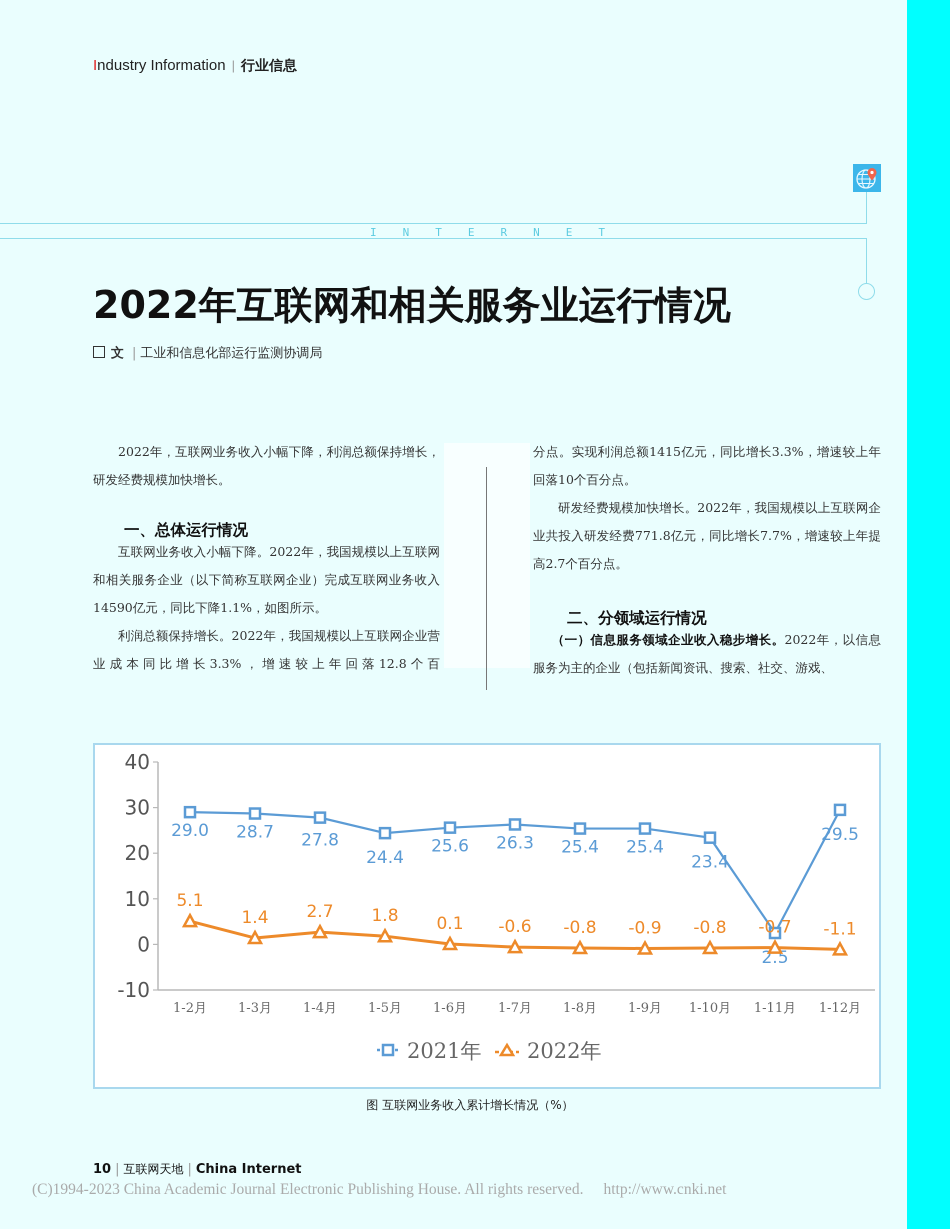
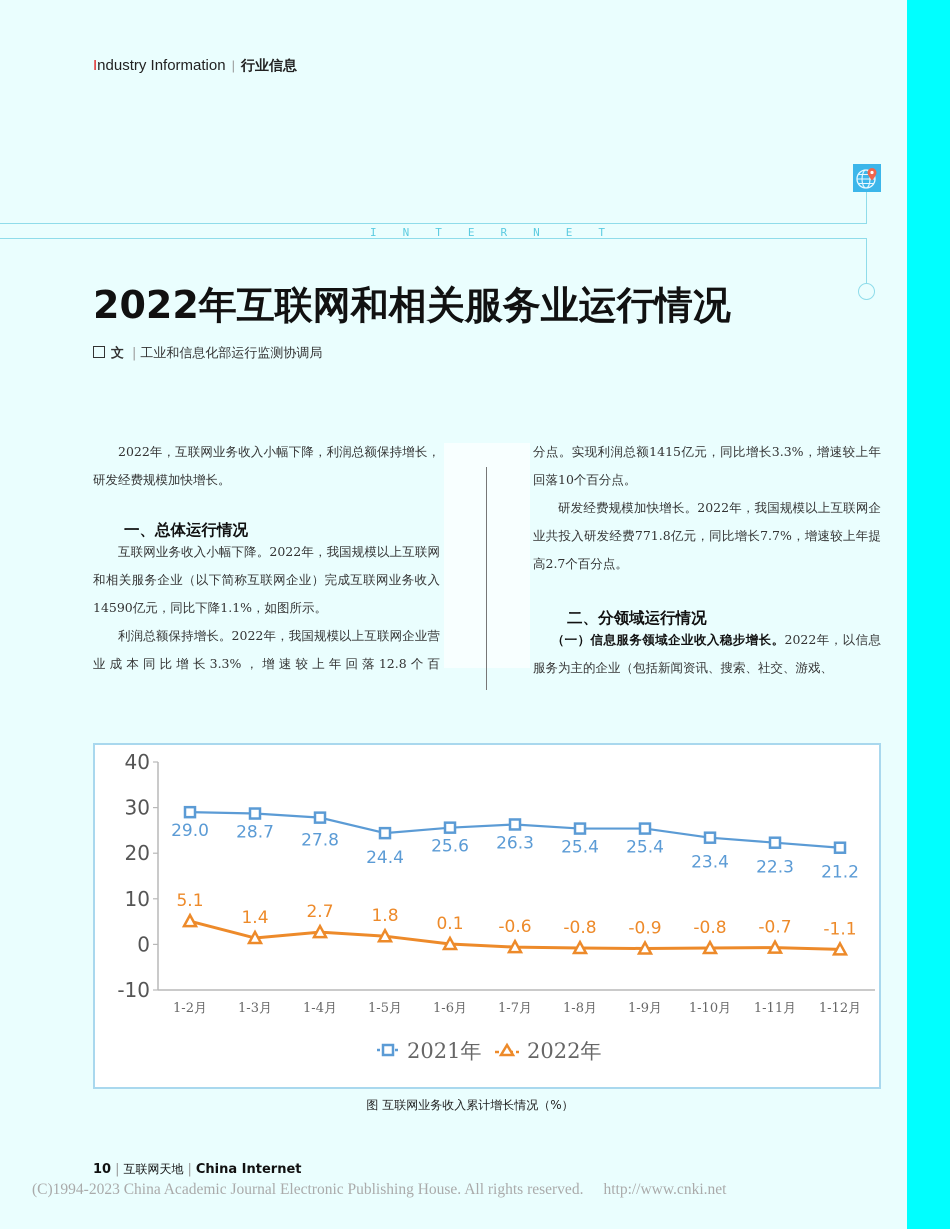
2021年/1-11月: 2.5 -> 22.3
2021年/1-12月: 29.5 -> 21.2
